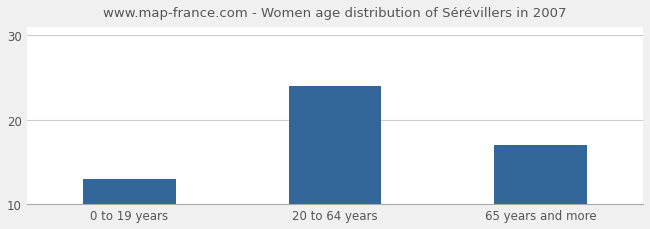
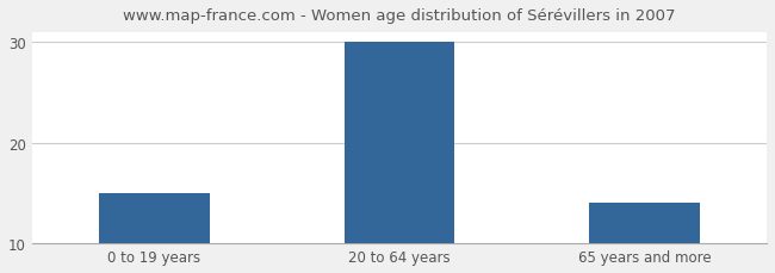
0 to 19 years: 13 -> 15
20 to 64 years: 24 -> 30
65 years and more: 17 -> 14
